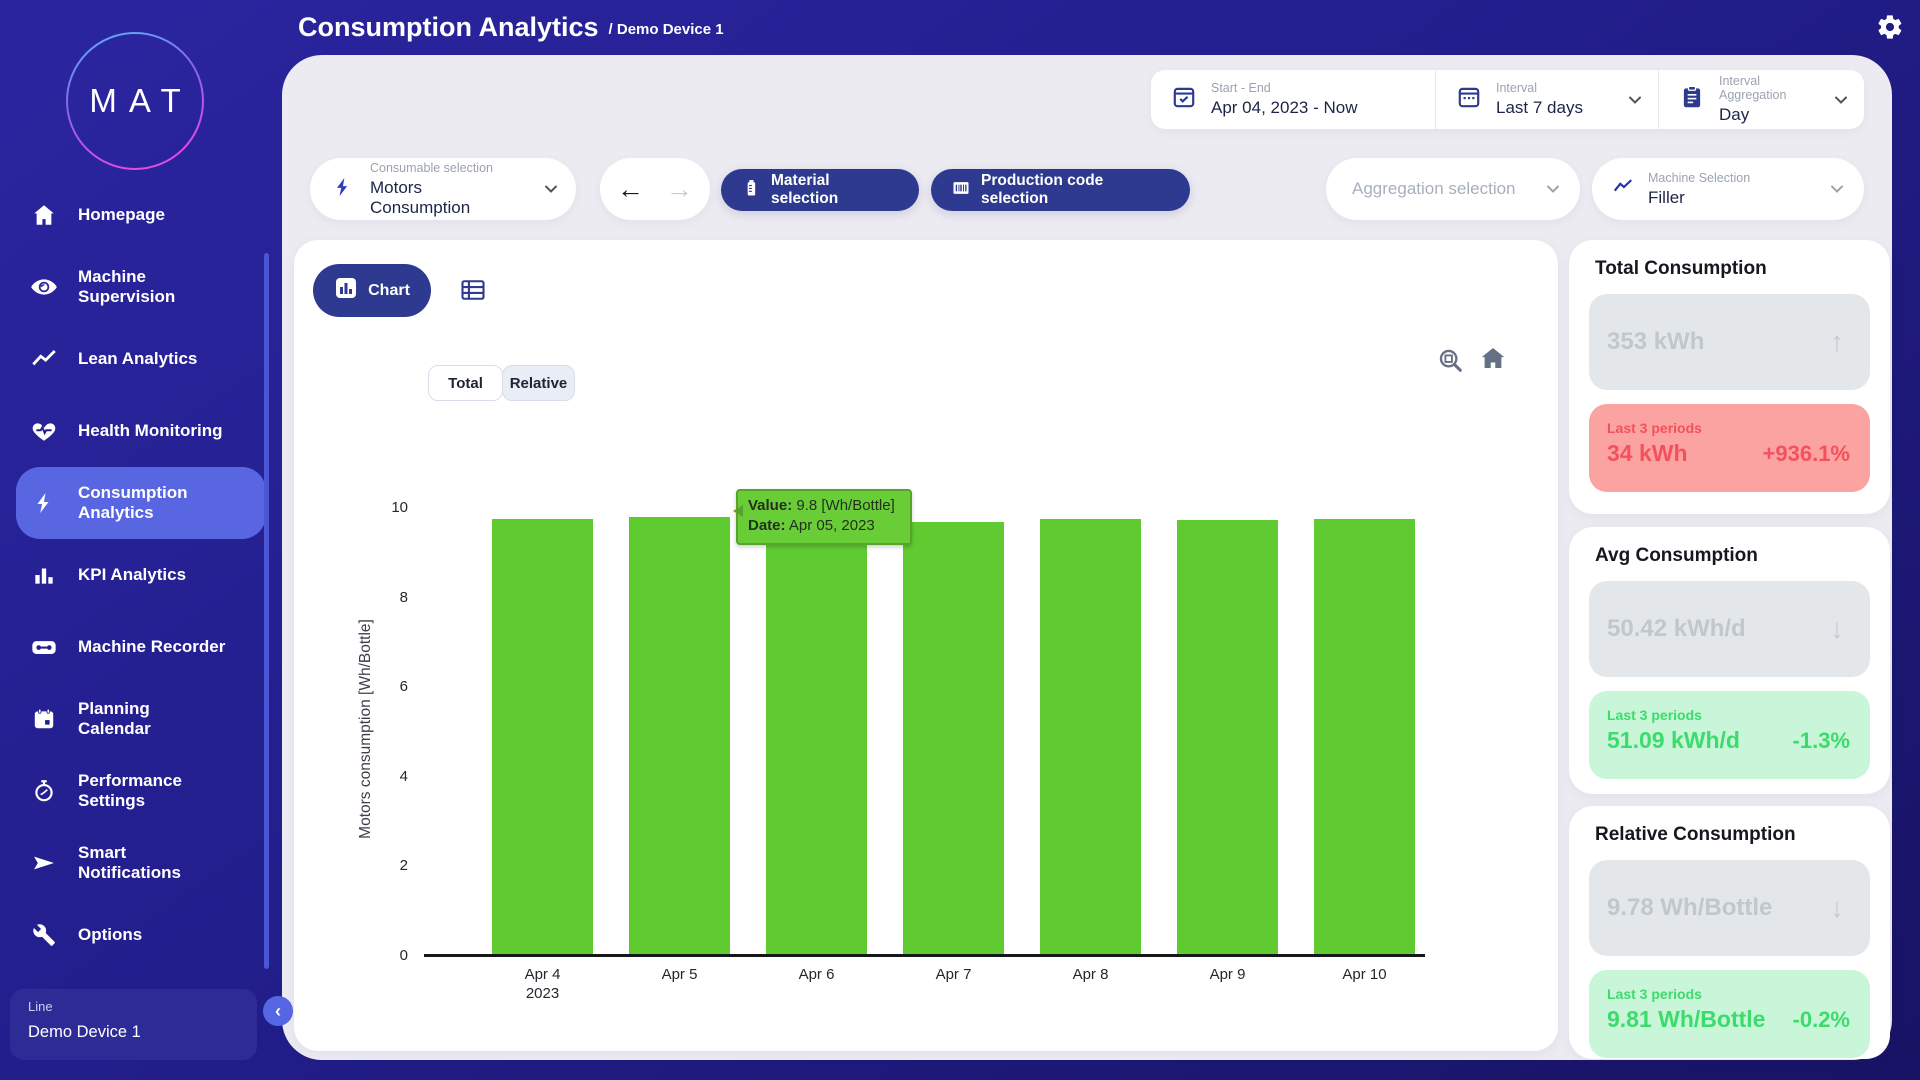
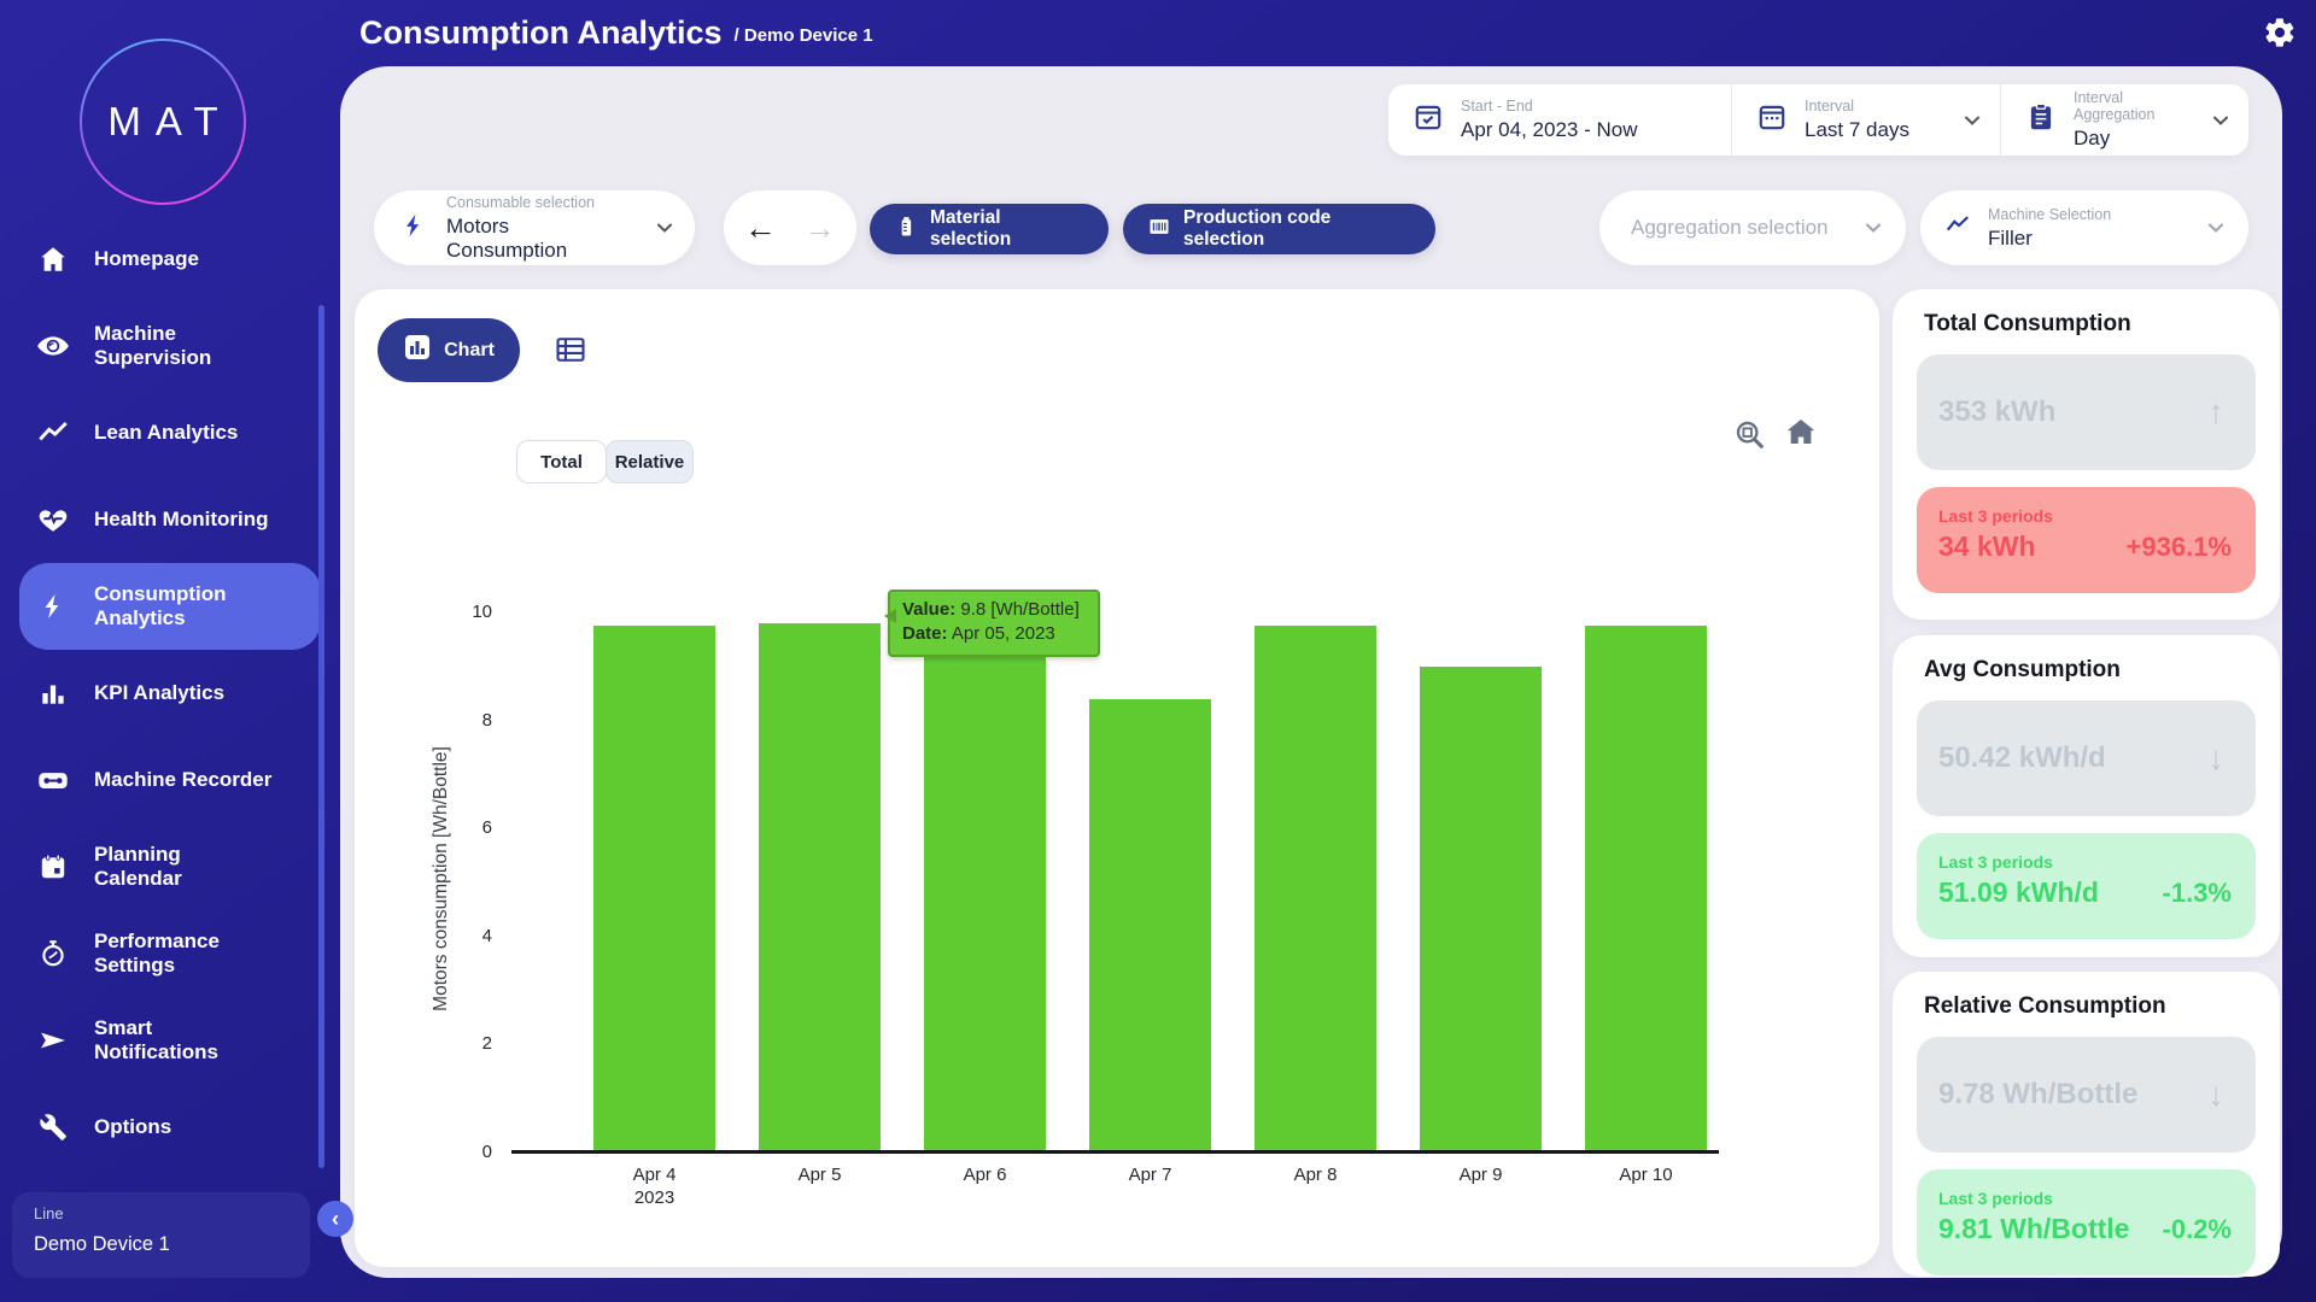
Apr 7: 9.7 -> 8.4
Apr 9: 9.7 -> 9.0
